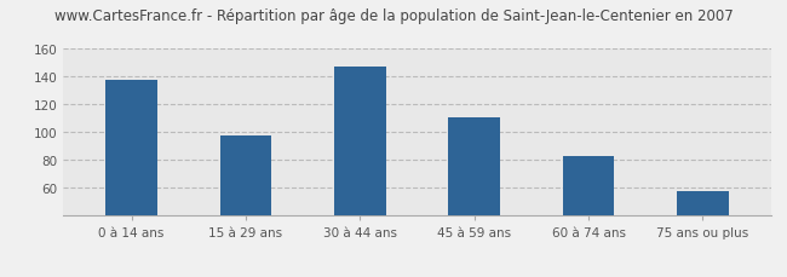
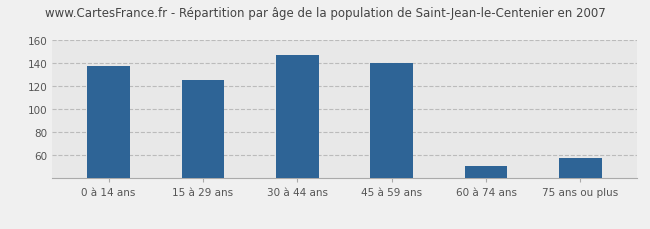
15 à 29 ans: 98 -> 126
45 à 59 ans: 111 -> 140
60 à 74 ans: 83 -> 51
